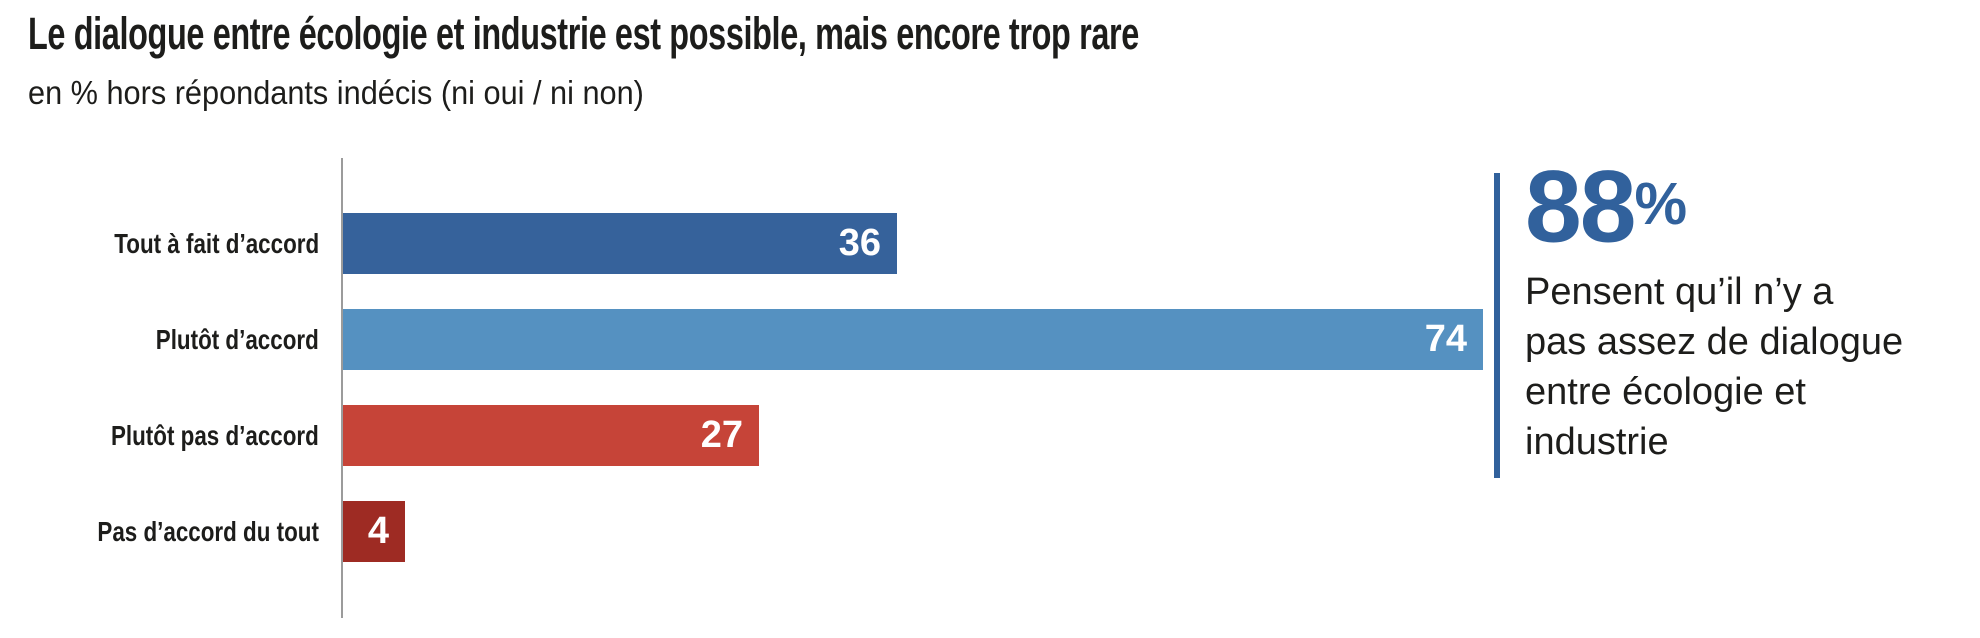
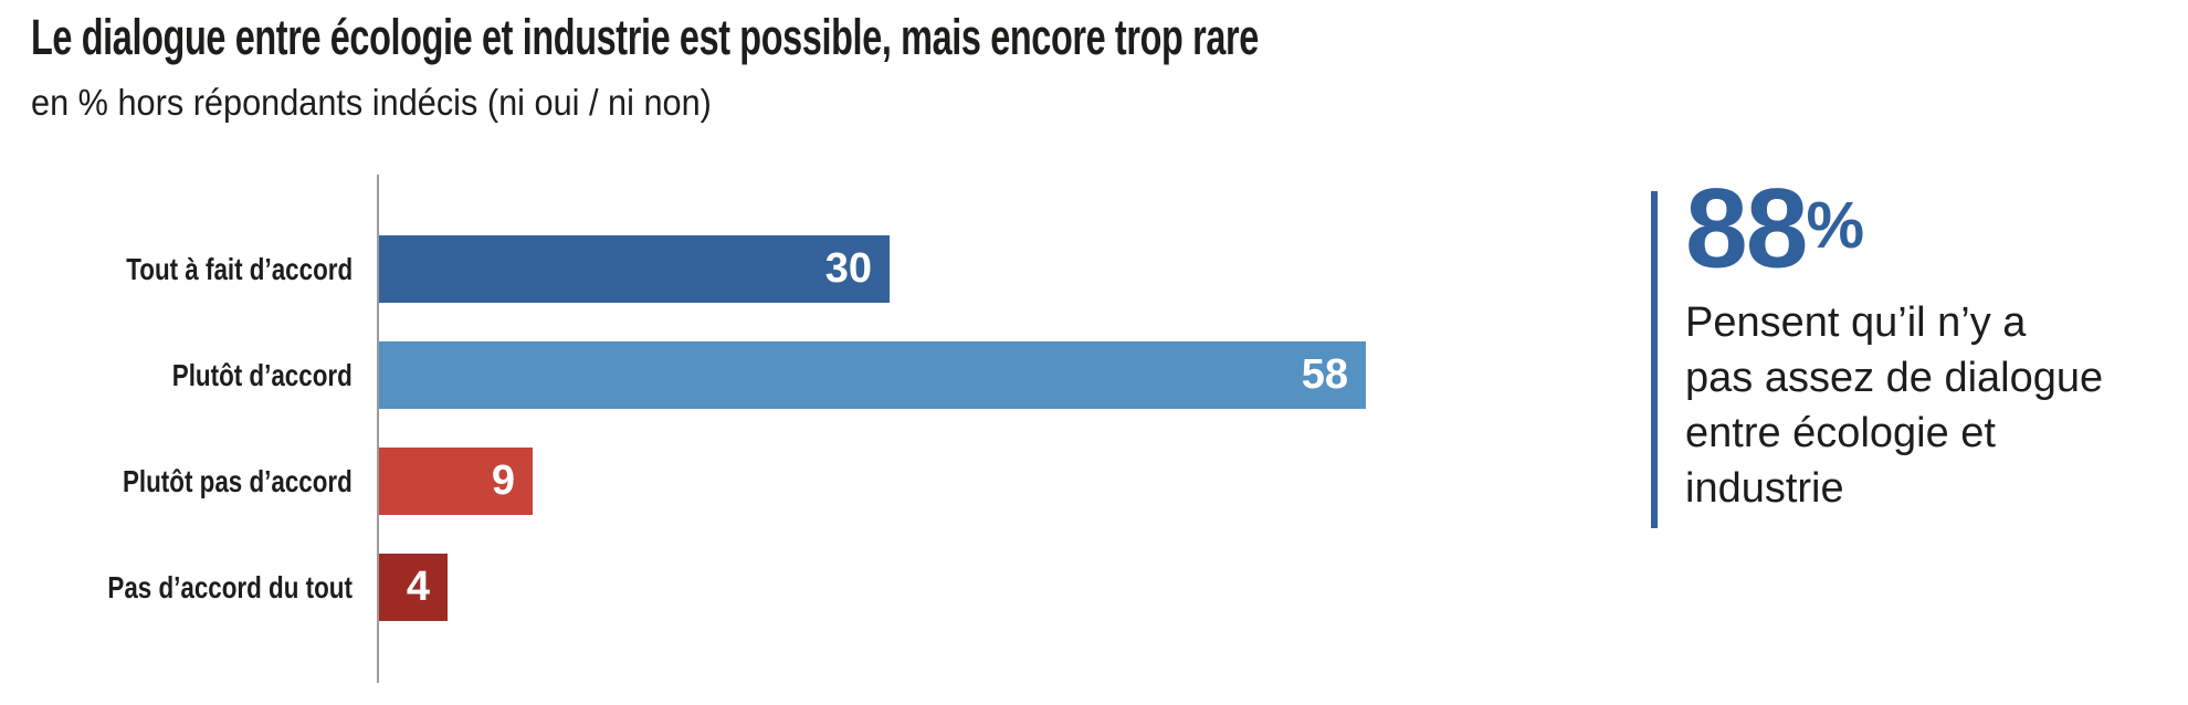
Tout à fait d’accord: 36 -> 30
Plutôt d’accord: 74 -> 58
Plutôt pas d’accord: 27 -> 9
